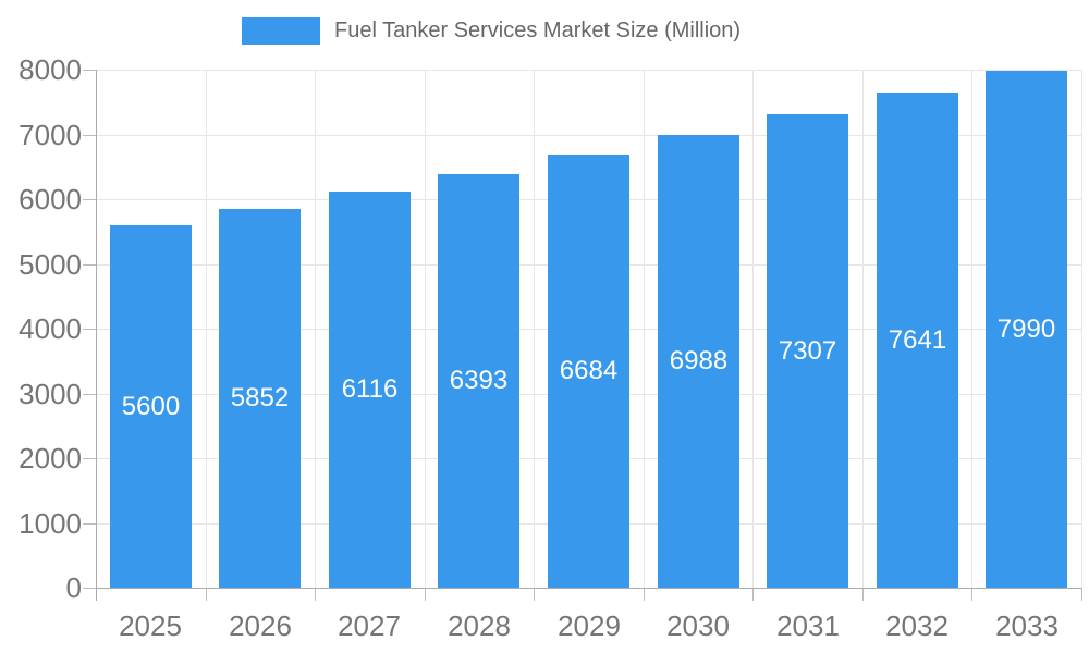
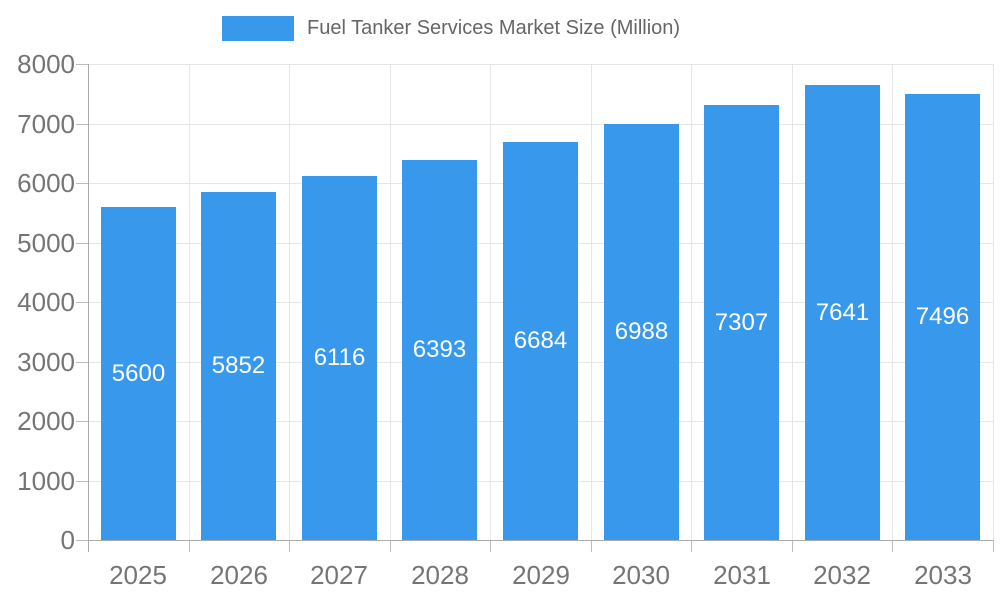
2033: 7990 -> 7496
